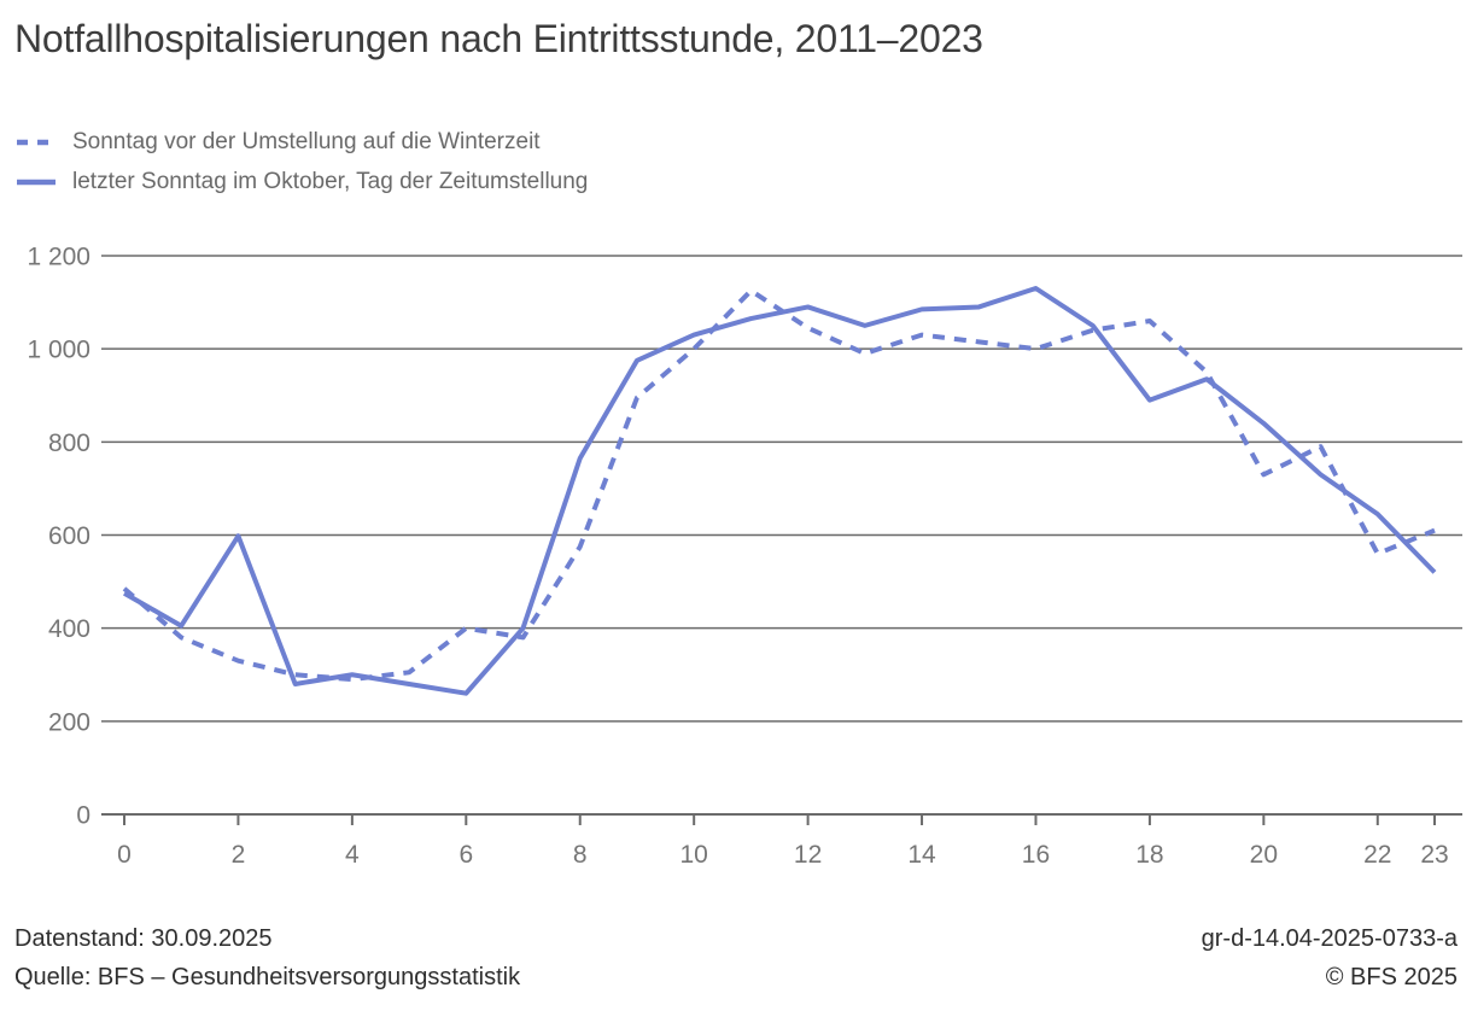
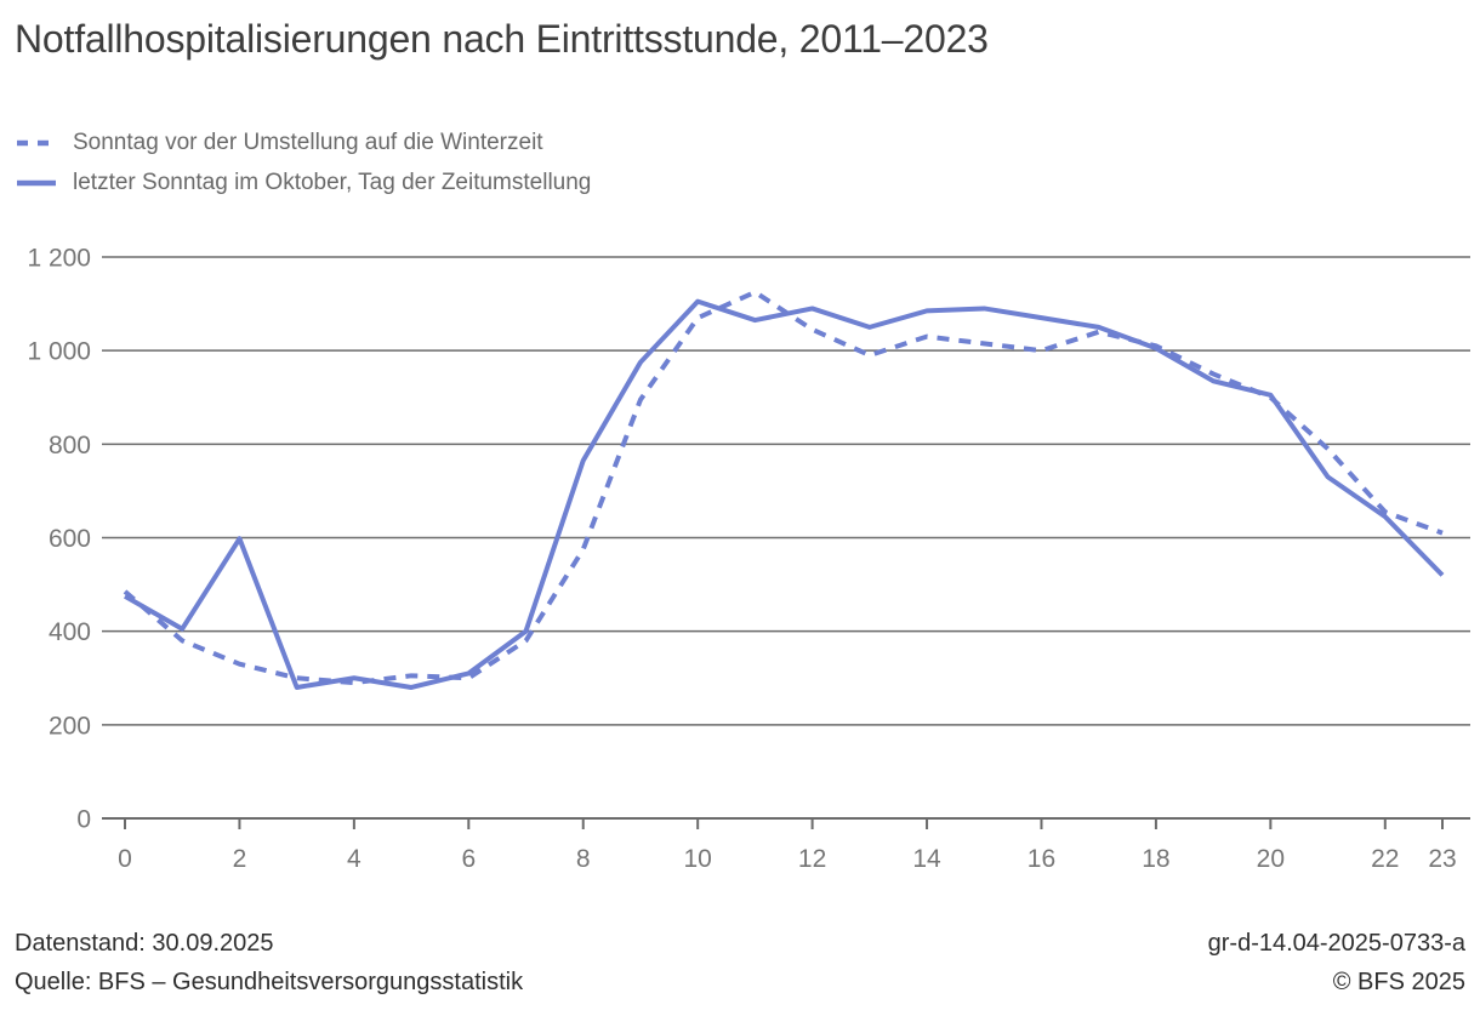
Sonntag vor der Umstellung auf die Winterzeit/6: 400 -> 300
letzter Sonntag im Oktober, Tag der Zeitumstellung/6: 260 -> 310
Sonntag vor der Umstellung auf die Winterzeit/10: 1000 -> 1070
letzter Sonntag im Oktober, Tag der Zeitumstellung/10: 1030 -> 1100
letzter Sonntag im Oktober, Tag der Zeitumstellung/16: 1130 -> 1070
Sonntag vor der Umstellung auf die Winterzeit/18: 1060 -> 1010
letzter Sonntag im Oktober, Tag der Zeitumstellung/18: 890 -> 1000
Sonntag vor der Umstellung auf die Winterzeit/20: 730 -> 900
letzter Sonntag im Oktober, Tag der Zeitumstellung/20: 840 -> 900
Sonntag vor der Umstellung auf die Winterzeit/22: 560 -> 660
